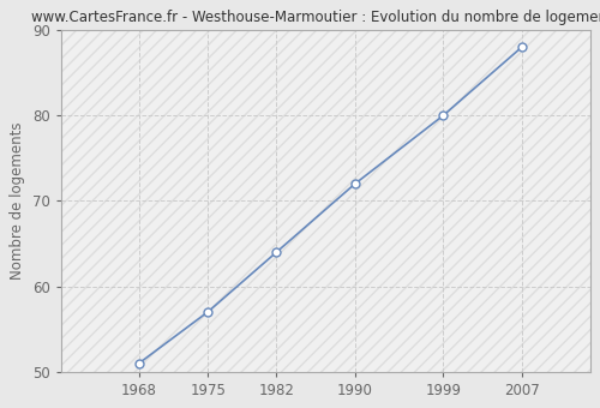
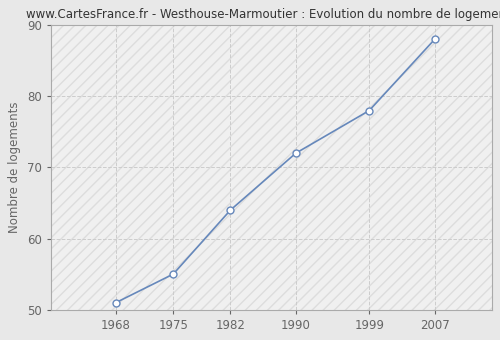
1975: 57 -> 55
1999: 80 -> 78
